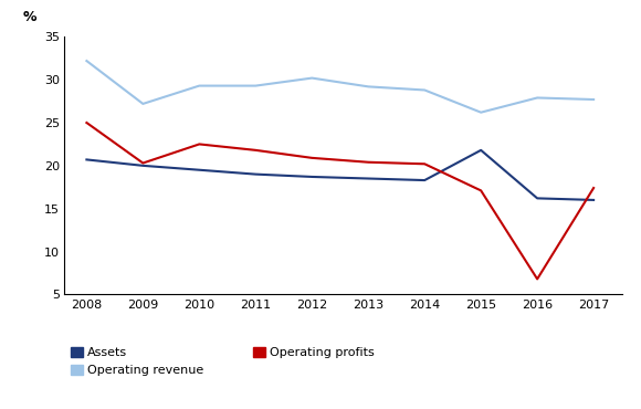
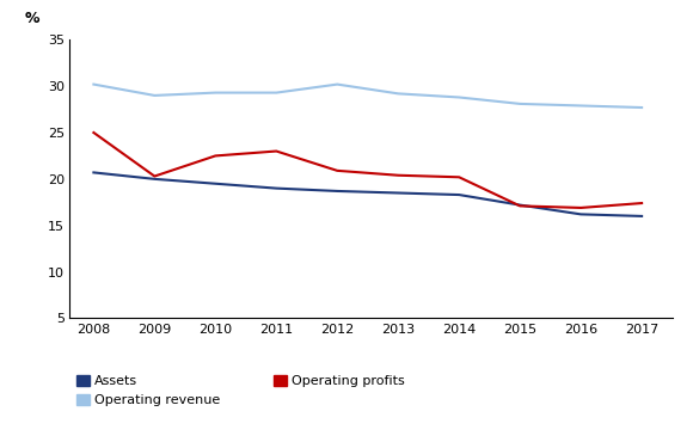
Operating revenue/2008: 32.2 -> 30.2
Operating revenue/2009: 27.2 -> 29.0
Operating profits/2011: 21.8 -> 23.0
Assets/2015: 21.8 -> 17.2
Operating revenue/2015: 26.2 -> 28.1
Operating profits/2016: 6.8 -> 16.9
